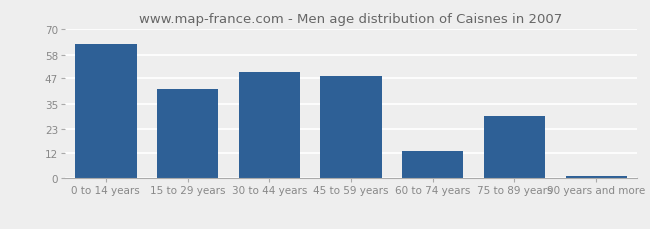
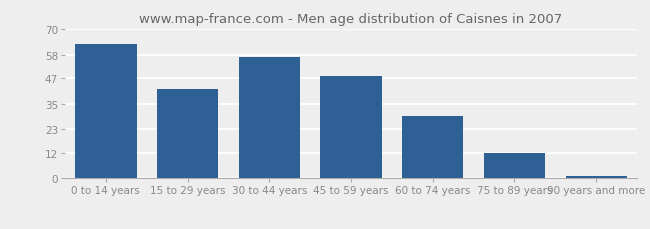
30 to 44 years: 50 -> 57
60 to 74 years: 13 -> 29
75 to 89 years: 29 -> 12
